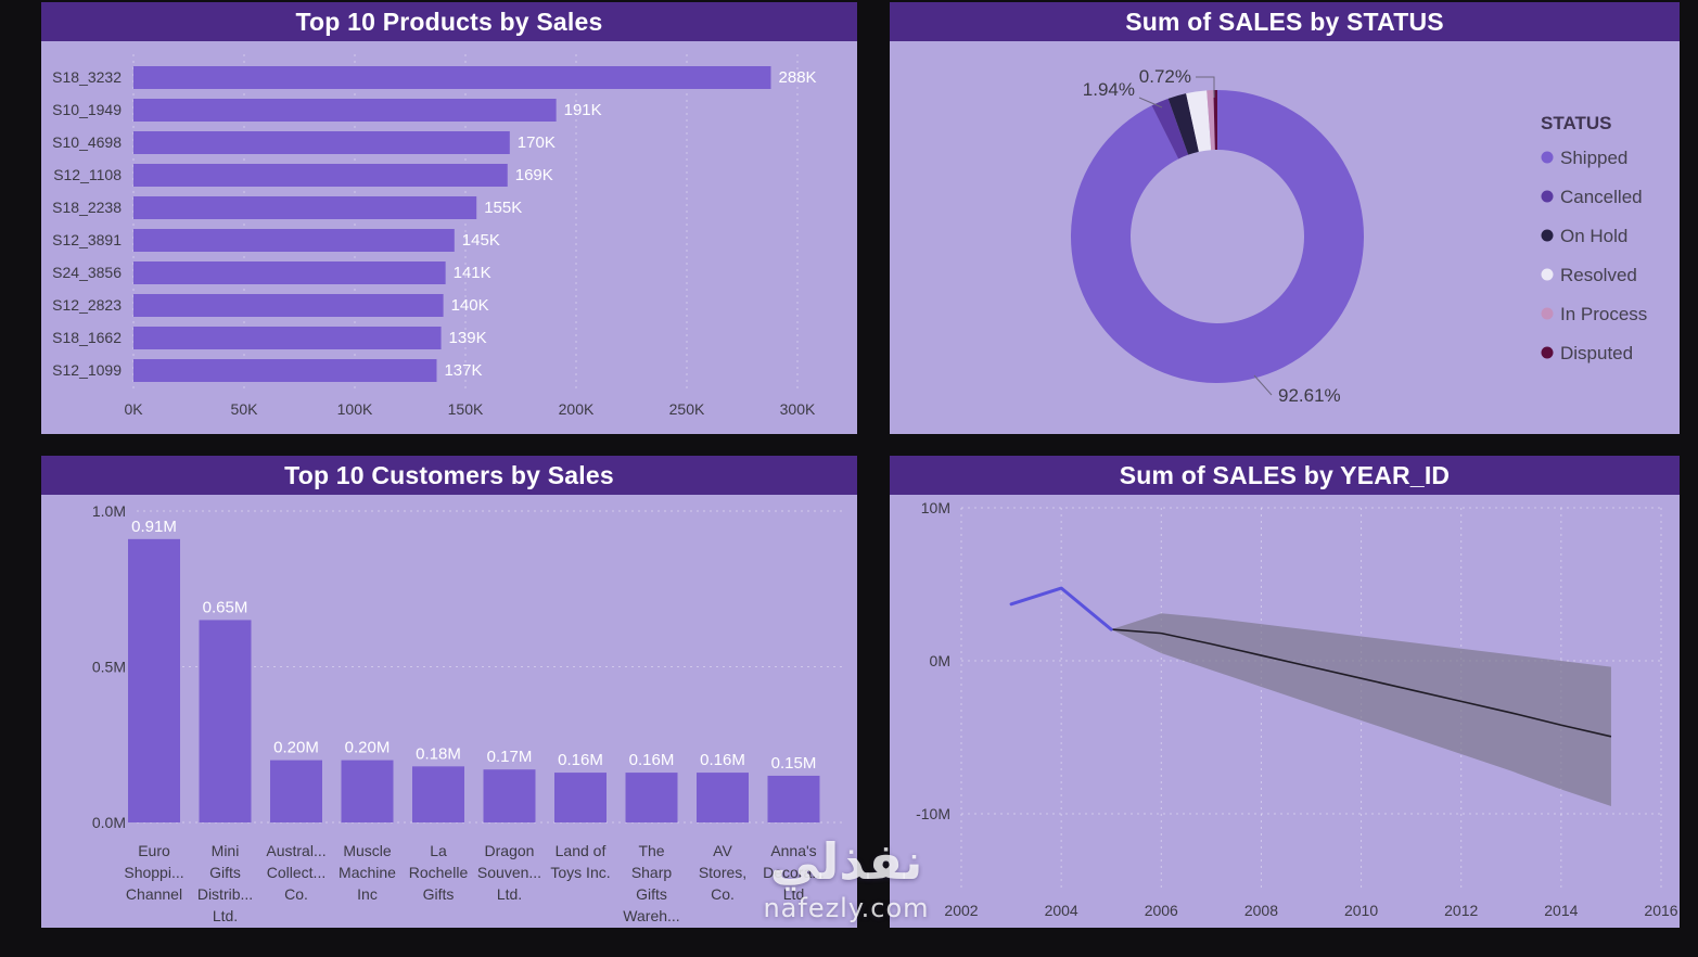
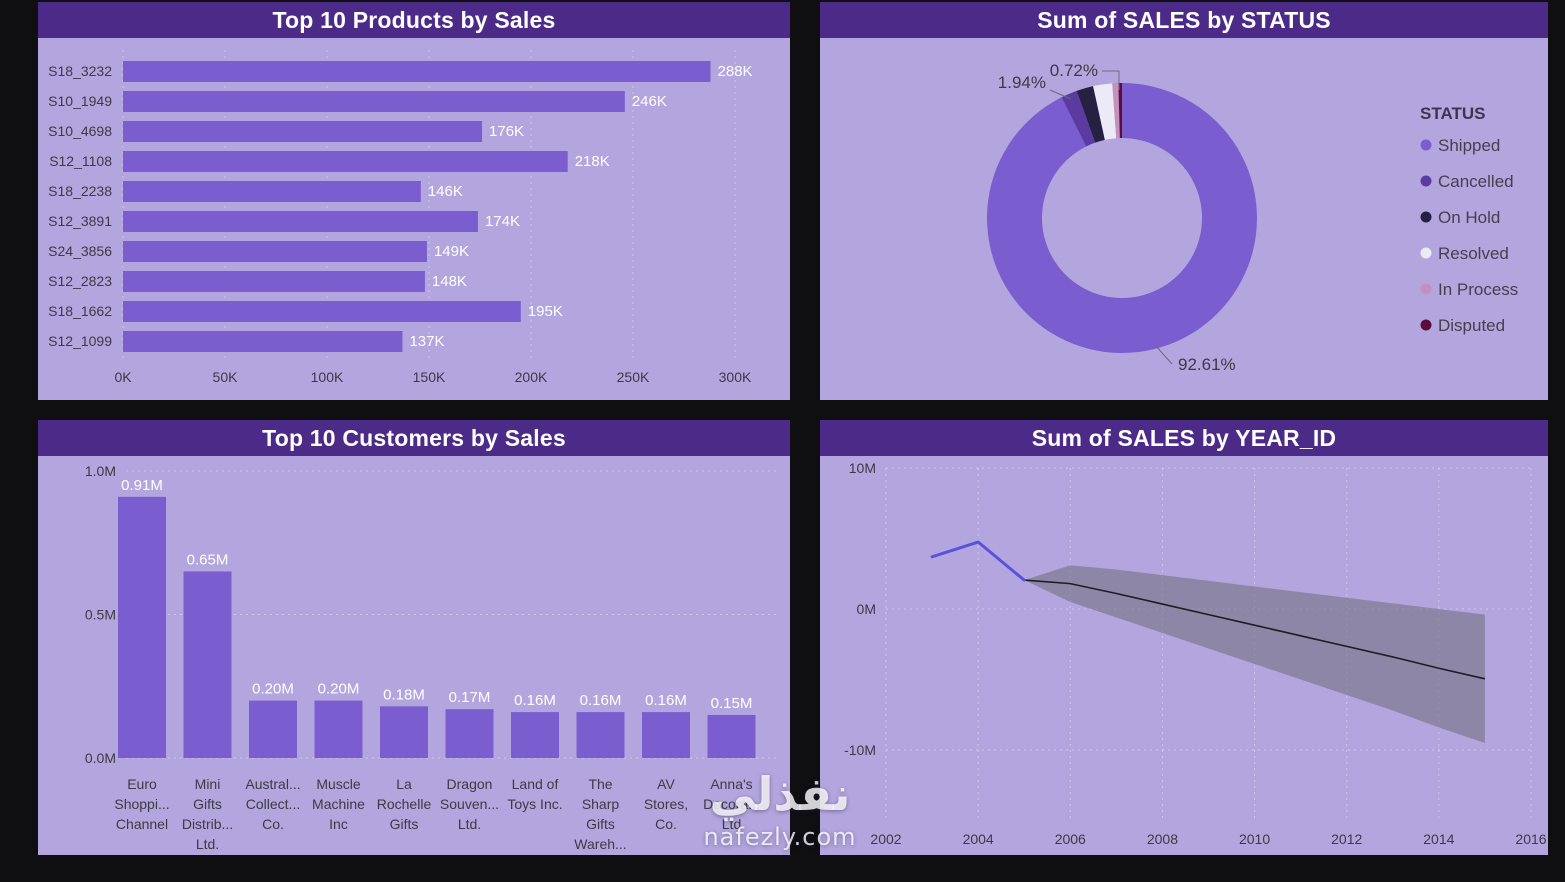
Top 10 Products by Sales/S10_1949: 191K -> 246K
Top 10 Products by Sales/S10_4698: 170K -> 176K
Top 10 Products by Sales/S12_1108: 169K -> 218K
Top 10 Products by Sales/S18_2238: 155K -> 146K
Top 10 Products by Sales/S12_3891: 145K -> 174K
Top 10 Products by Sales/S24_3856: 141K -> 149K
Top 10 Products by Sales/S12_2823: 140K -> 148K
Top 10 Products by Sales/S18_1662: 139K -> 195K
